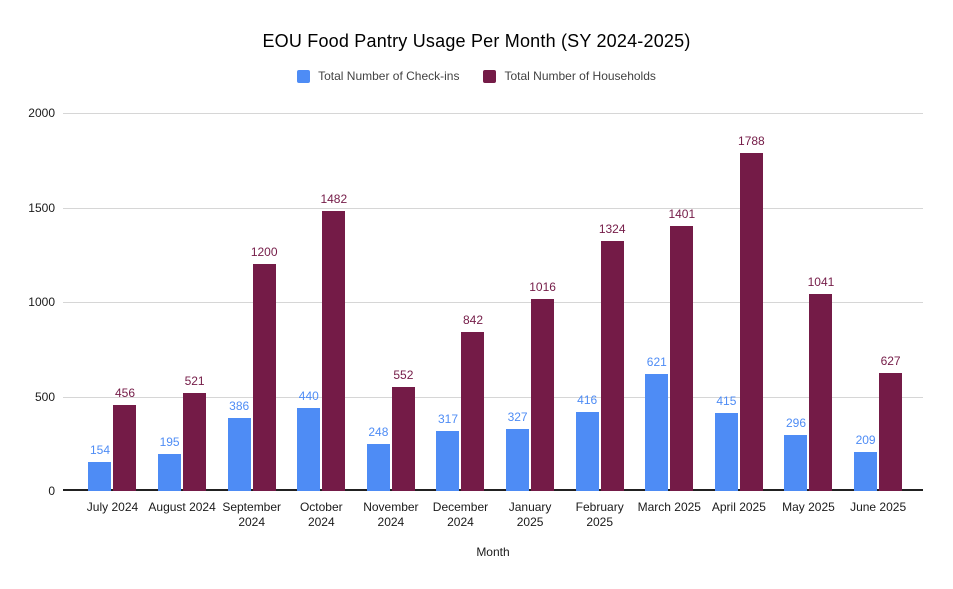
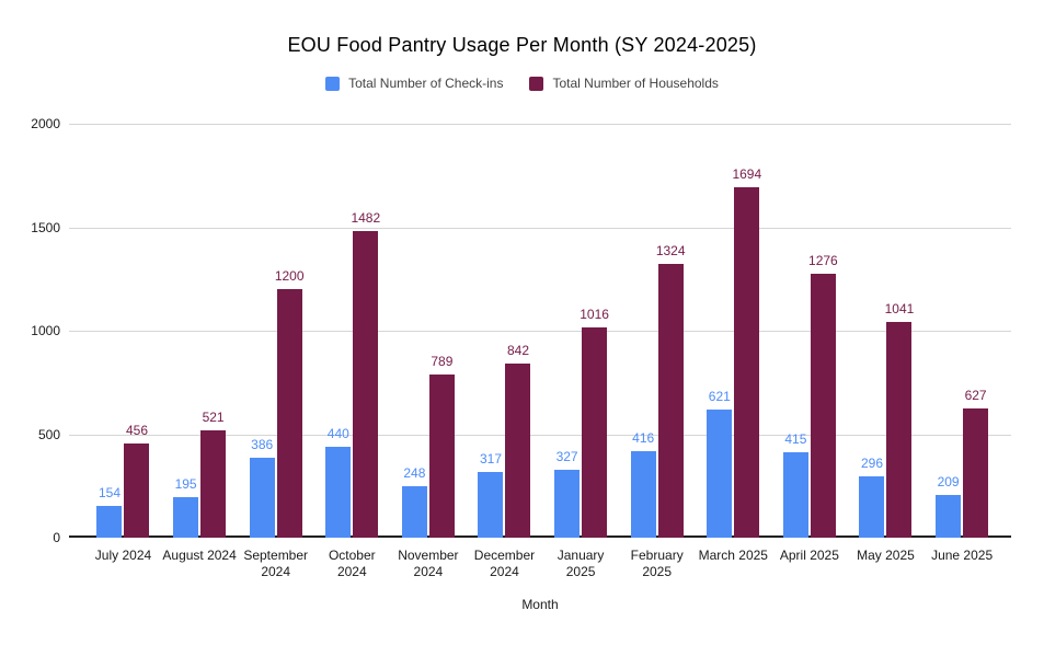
Total Number of Households/November 2024: 552 -> 789
Total Number of Households/March 2025: 1401 -> 1694
Total Number of Households/April 2025: 1788 -> 1276
